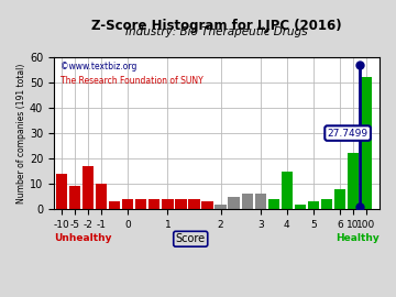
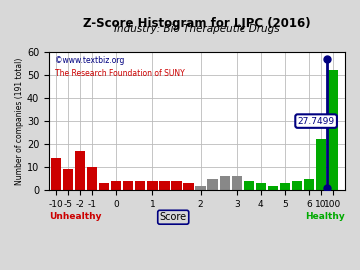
4: 15 -> 3
6: 8 -> 5
